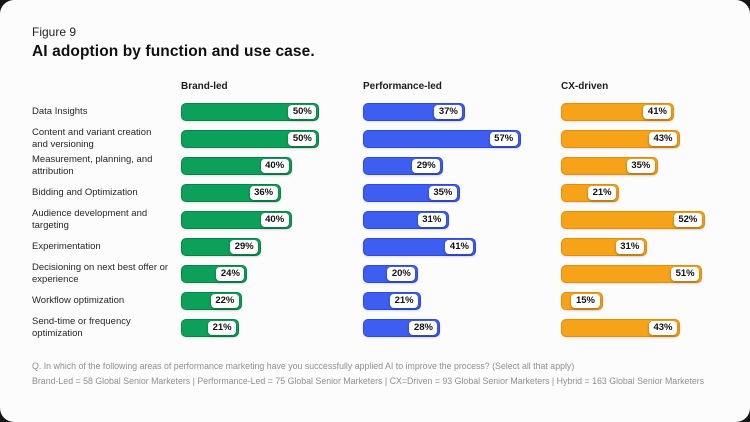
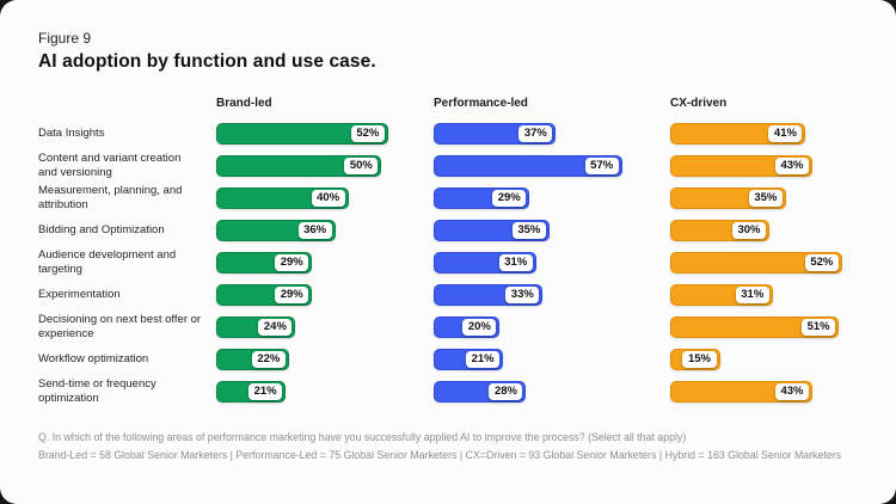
Brand-led/Data Insights: 50% -> 52%
CX-driven/Bidding and Optimization: 21% -> 30%
Brand-led/Audience development and targeting: 40% -> 29%
Performance-led/Experimentation: 41% -> 33%
